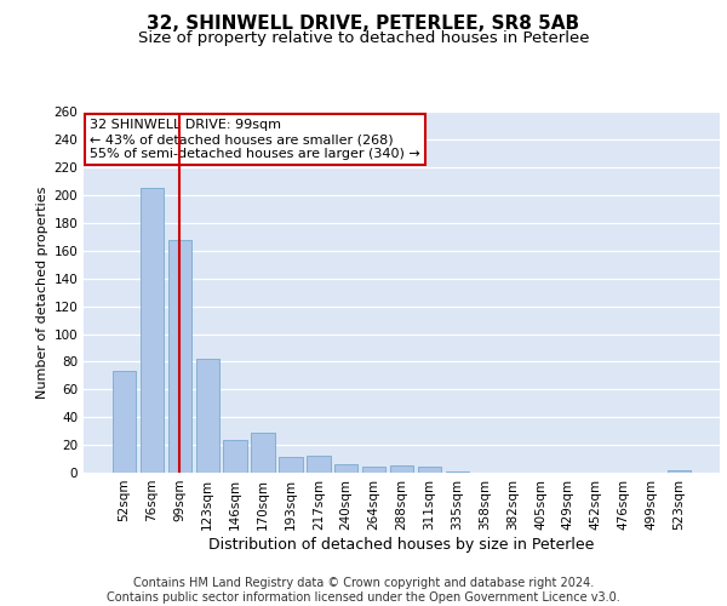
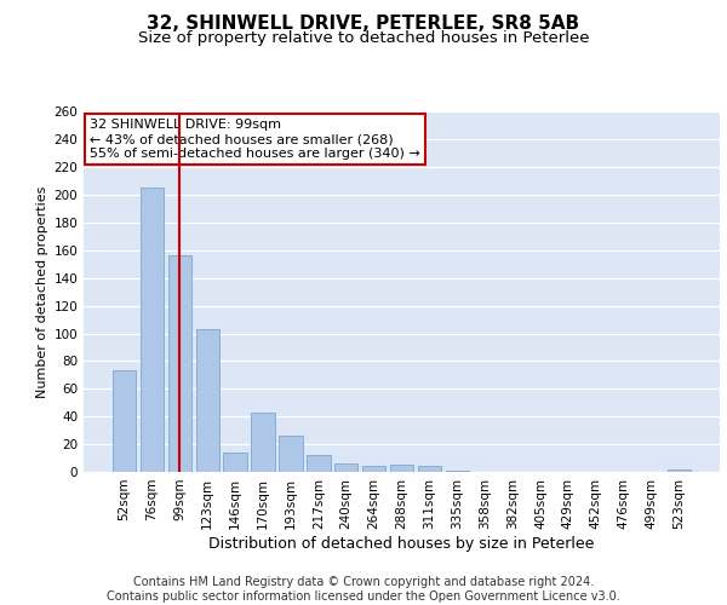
99sqm: 168 -> 156
123sqm: 82 -> 103
146sqm: 24 -> 14
170sqm: 29 -> 43
193sqm: 11 -> 26
